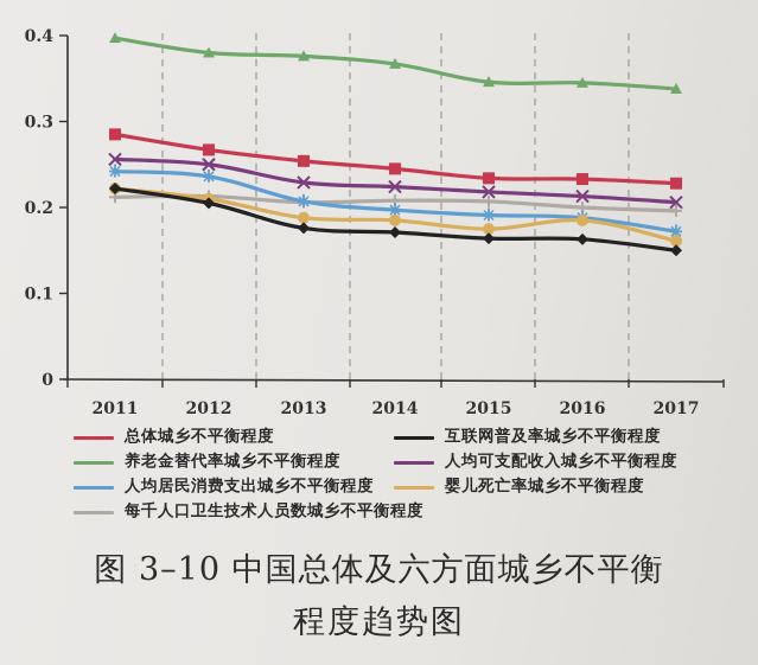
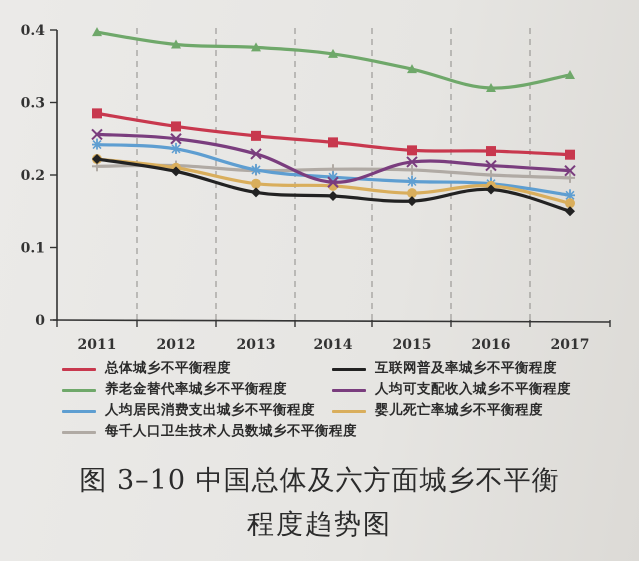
人均可支配收入城乡不平衡程度/2014: 0.22 -> 0.19
互联网普及率城乡不平衡程度/2016: 0.16 -> 0.18
养老金替代率城乡不平衡程度/2016: 0.34 -> 0.32
